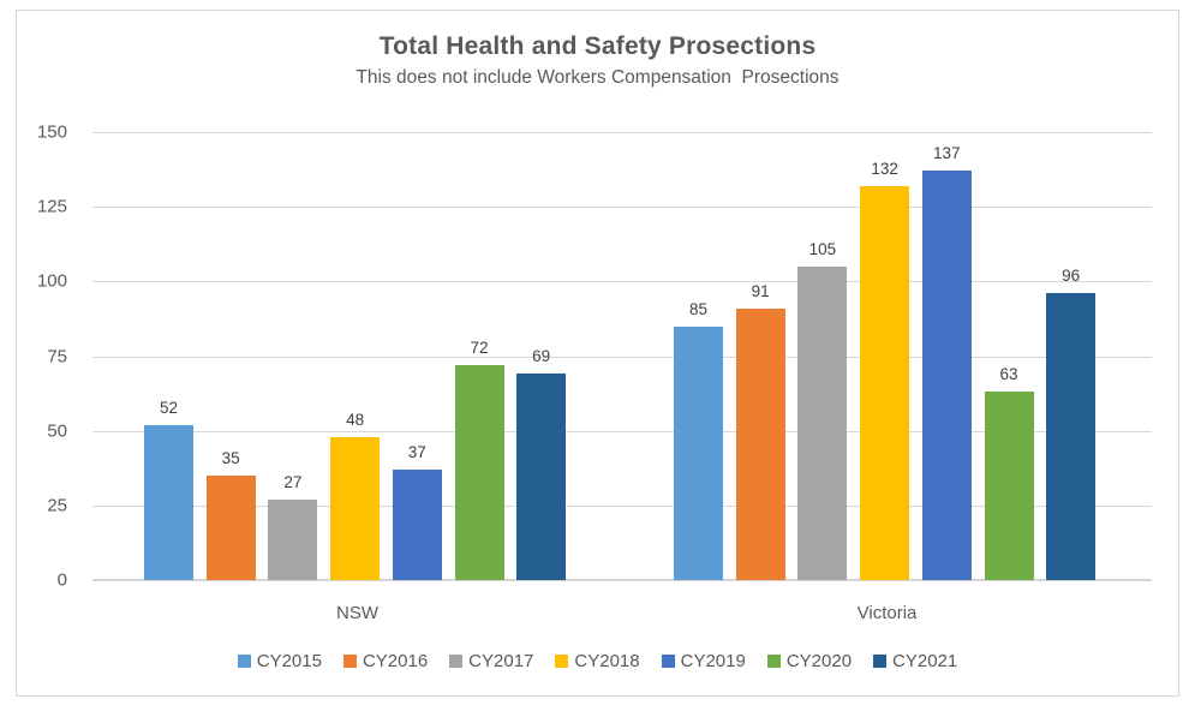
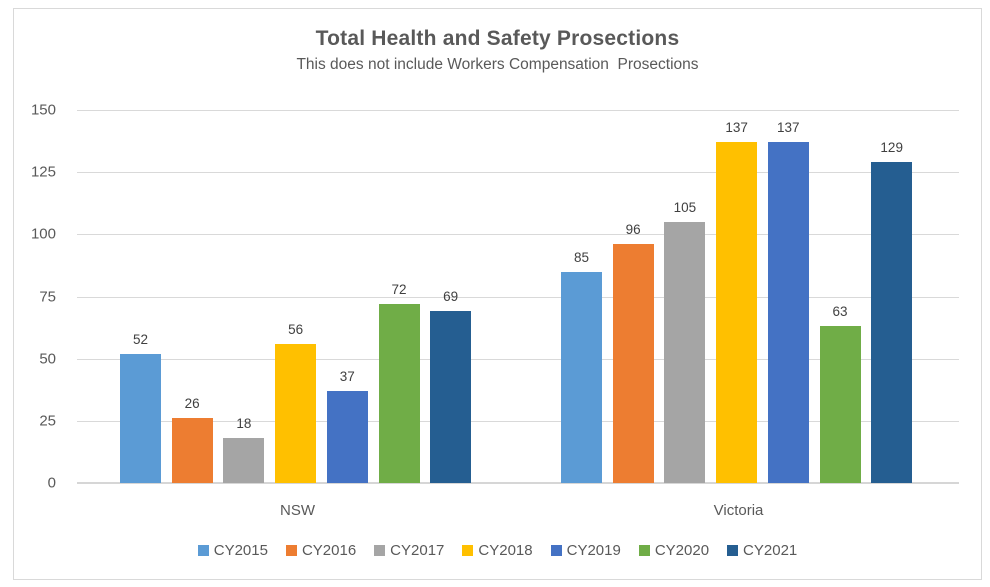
CY2016/NSW: 35 -> 26
CY2017/NSW: 27 -> 18
CY2018/NSW: 48 -> 56
CY2016/Victoria: 91 -> 96
CY2018/Victoria: 132 -> 137
CY2021/Victoria: 96 -> 129
